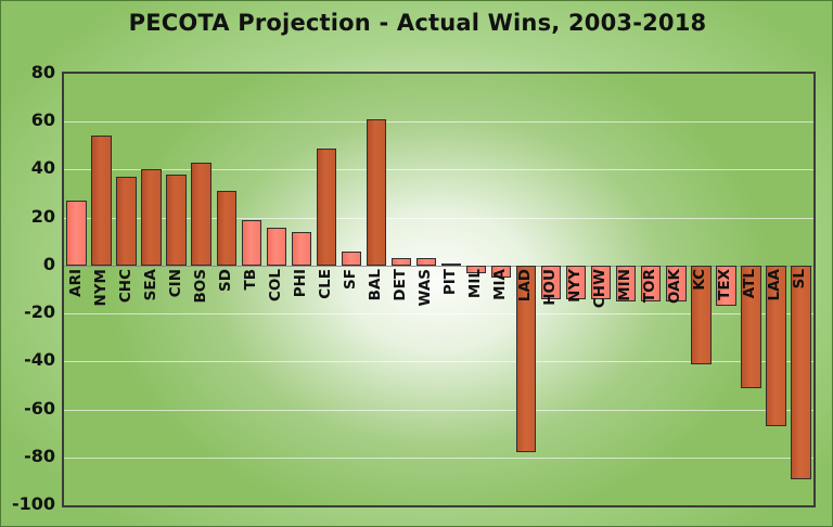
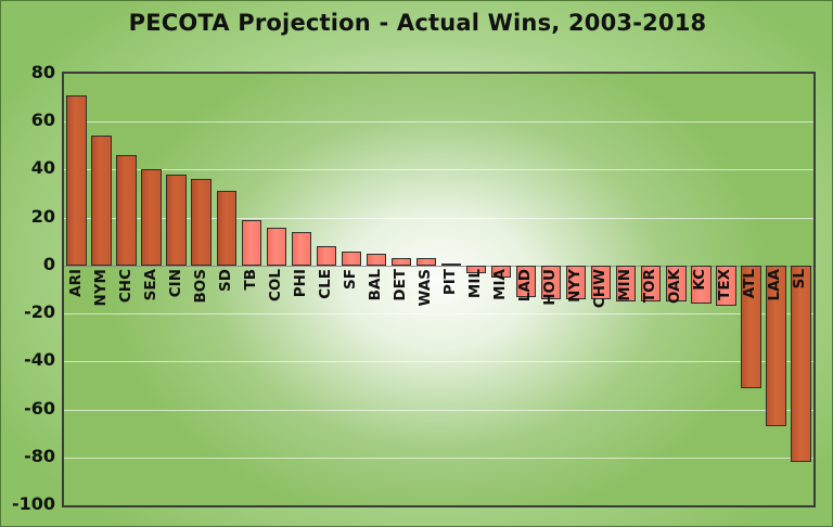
ARI: 27 -> 71
CHC: 37 -> 46
BOS: 43 -> 36
CLE: 49 -> 8
BAL: 61 -> 5
LAD: -78 -> -13
KC: -41 -> -16
SL: -89 -> -82
